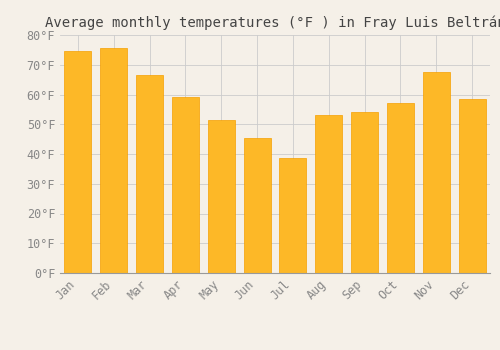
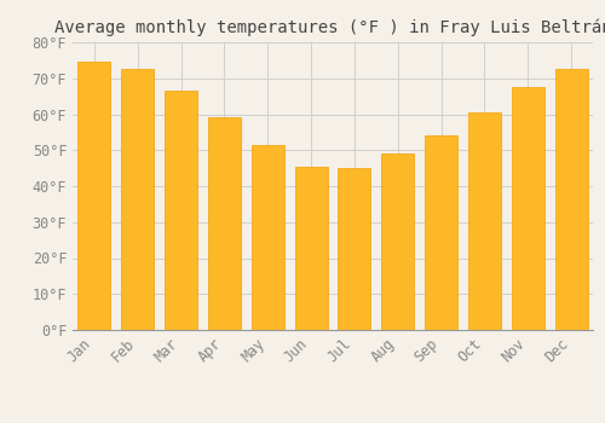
Feb: 75.5°F -> 72.5°F
Jul: 38.5°F -> 45.0°F
Aug: 53.0°F -> 49.0°F
Oct: 57.0°F -> 60.5°F
Dec: 58.5°F -> 72.5°F
